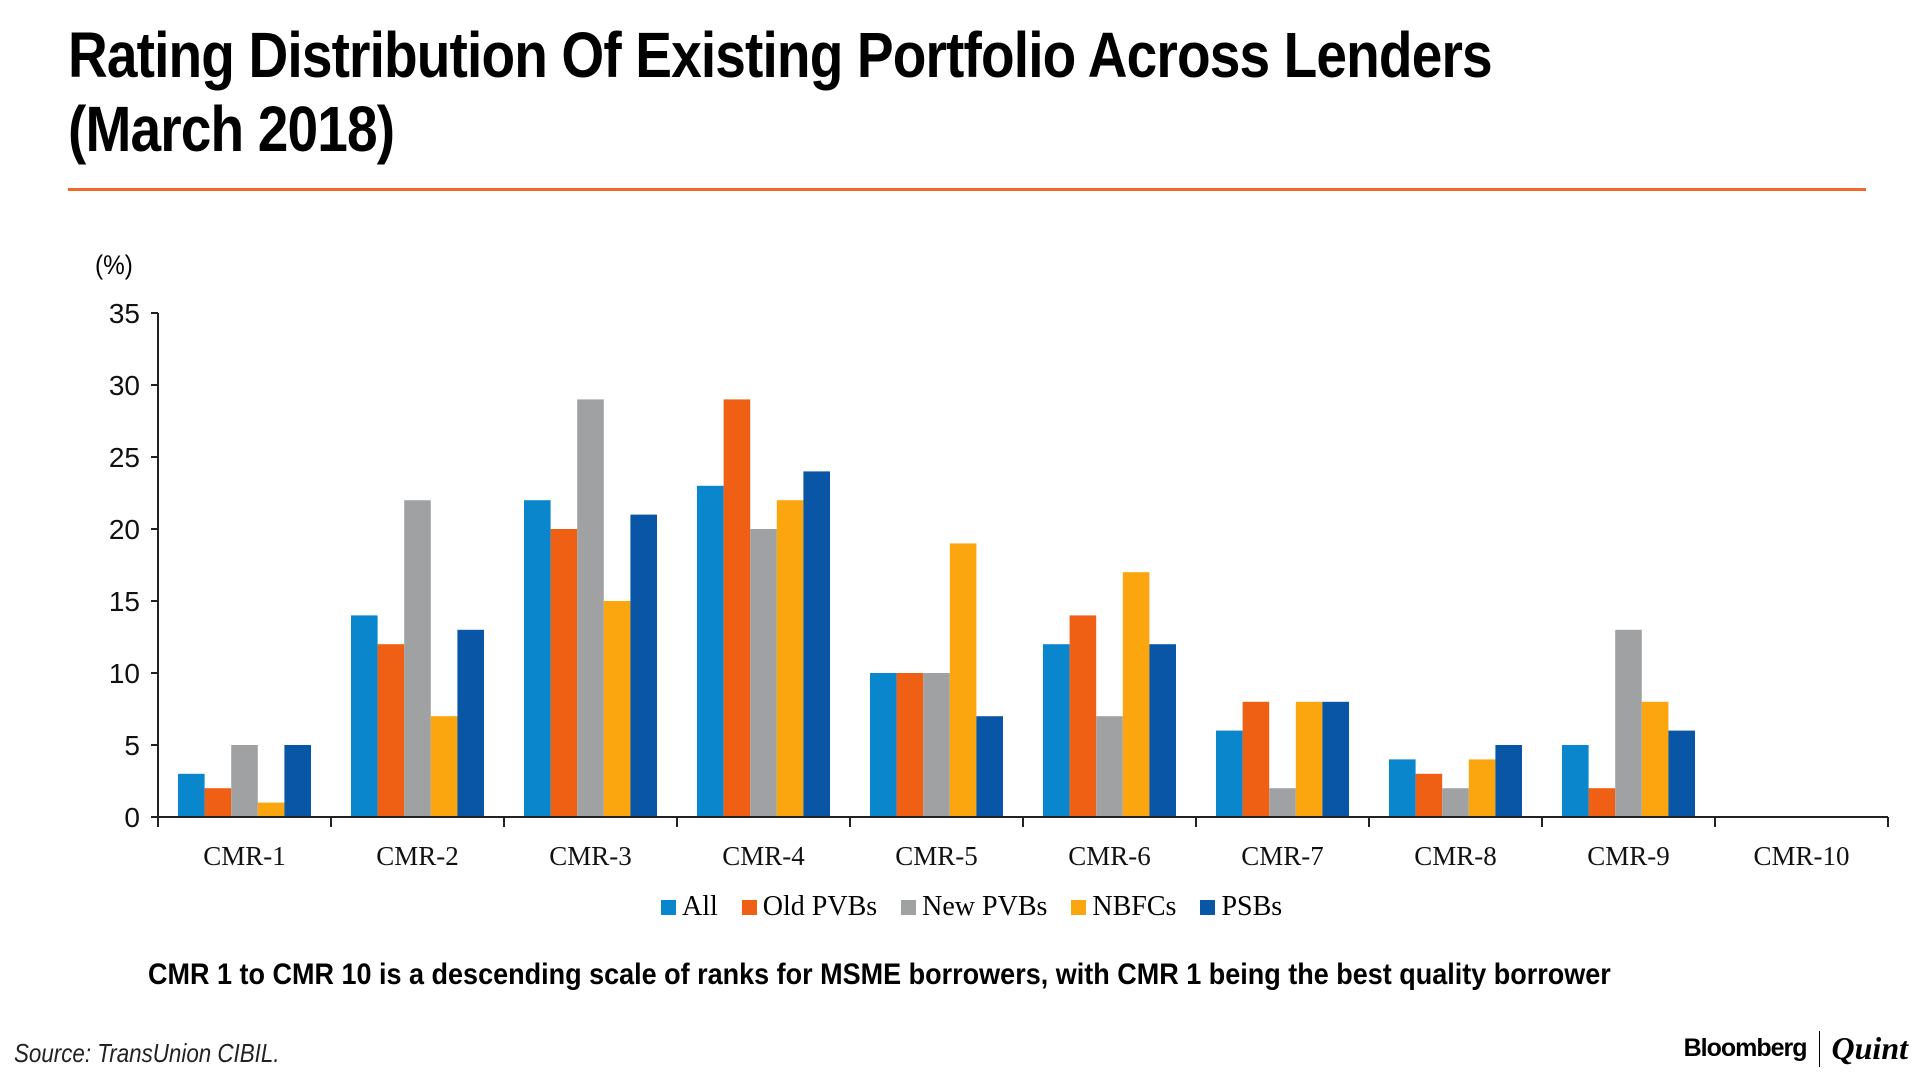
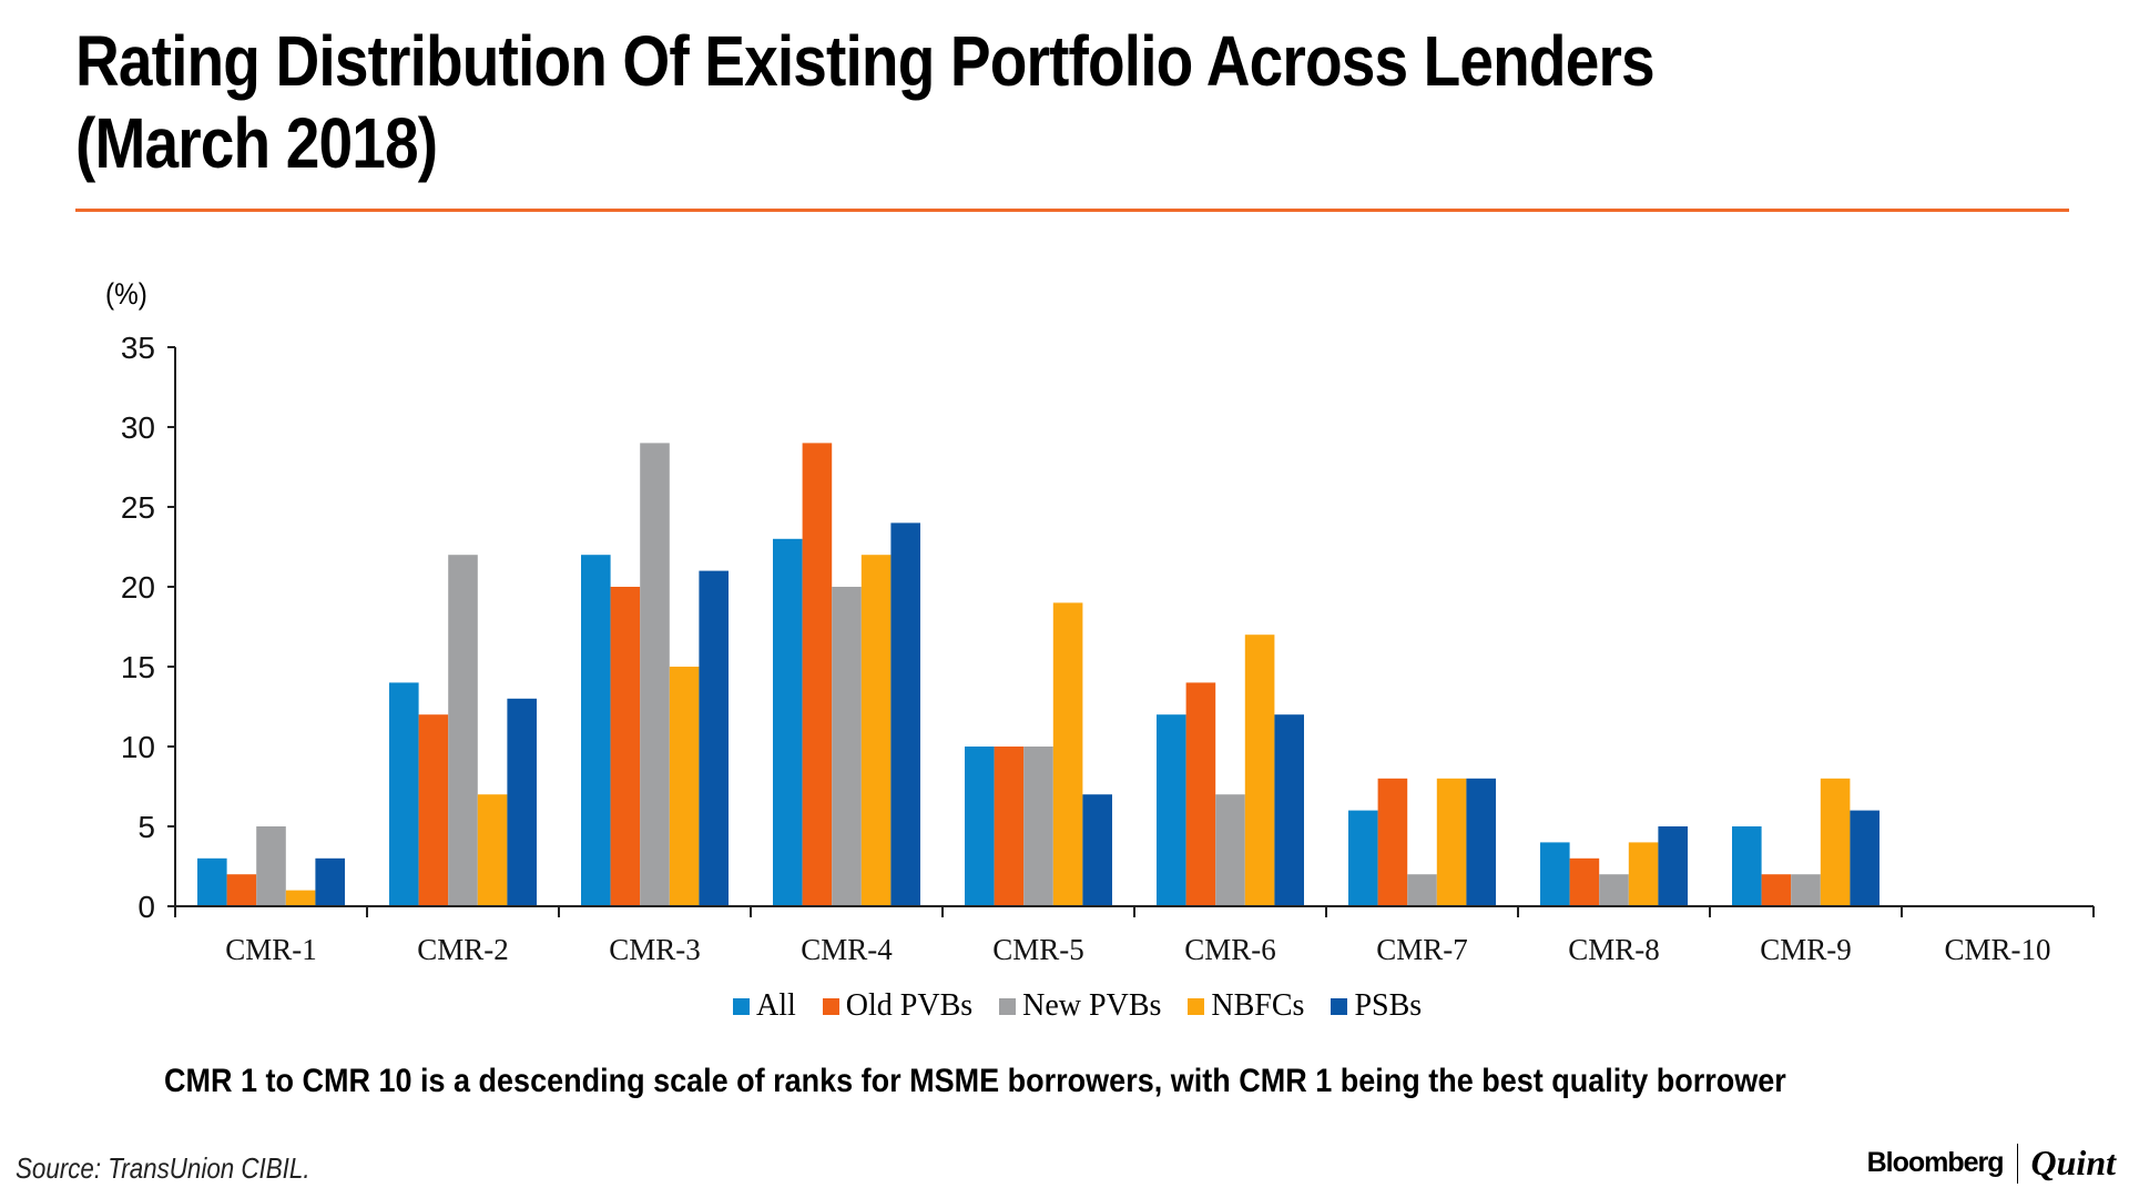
PSBs/CMR-1: 5 -> 3
New PVBs/CMR-9: 13 -> 2
